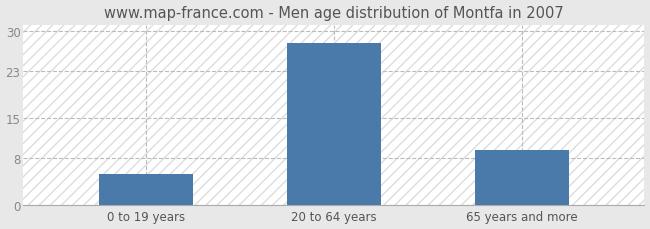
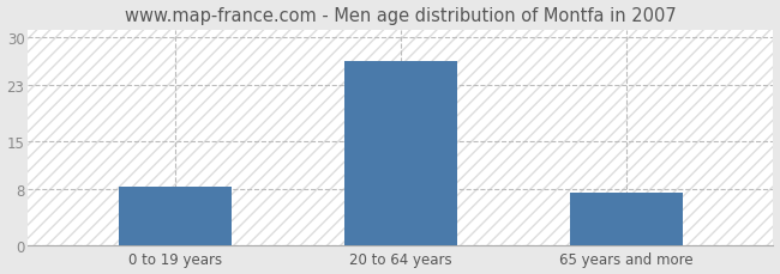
0 to 19 years: 5.4 -> 8.5
20 to 64 years: 27.8 -> 26.5
65 years and more: 9.4 -> 7.5
